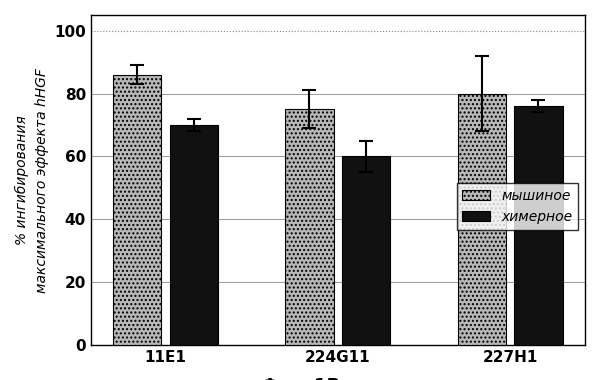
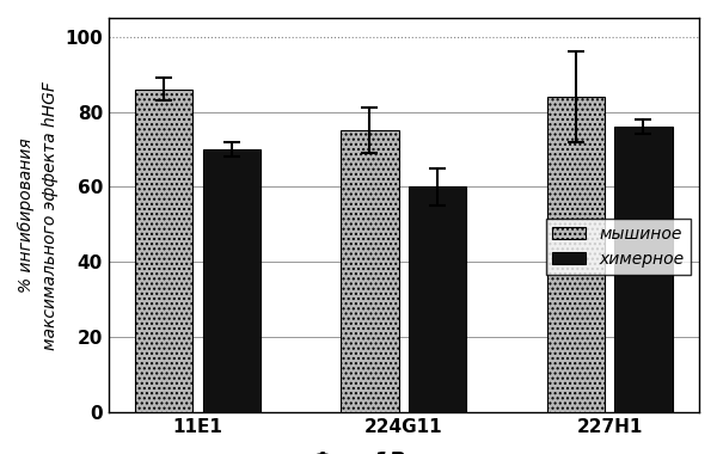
мышиное/227H1: 80 -> 84
